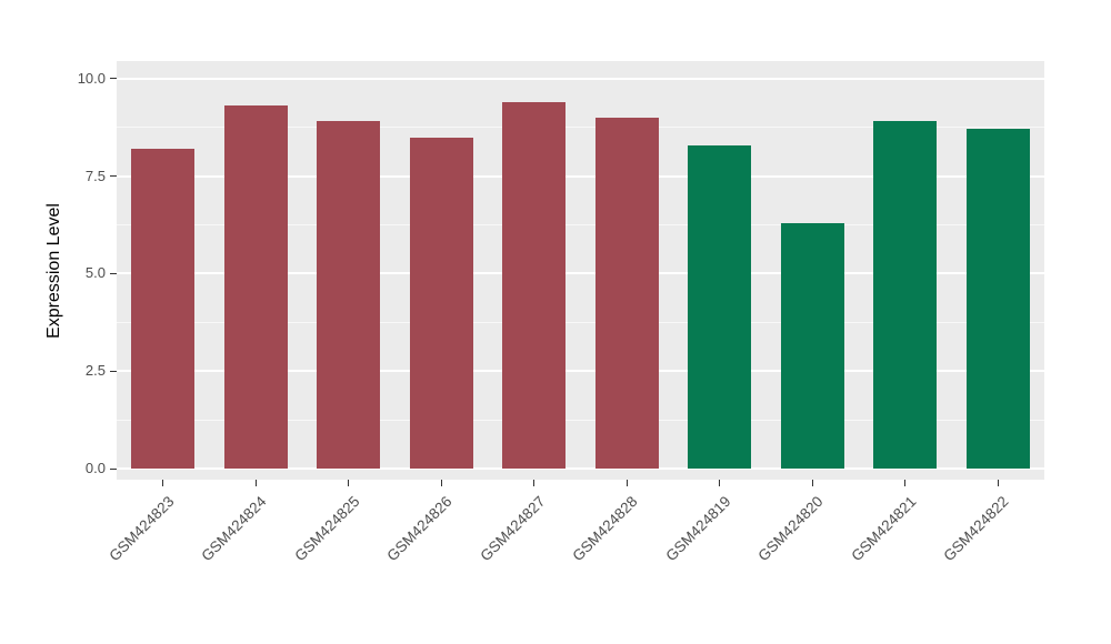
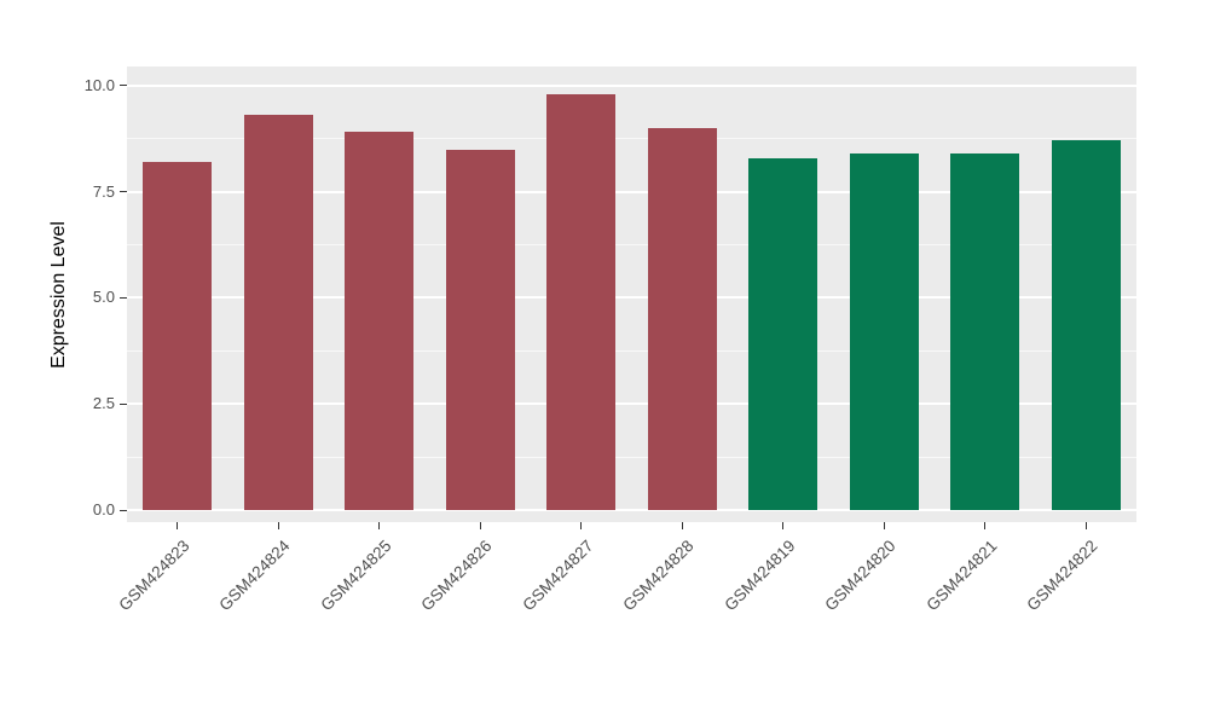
GSM424827: 9.4 -> 9.8
GSM424820: 6.3 -> 8.4
GSM424821: 8.9 -> 8.4
